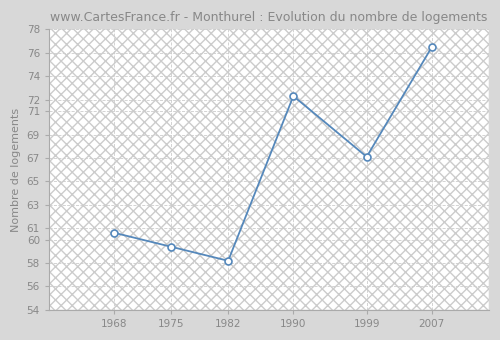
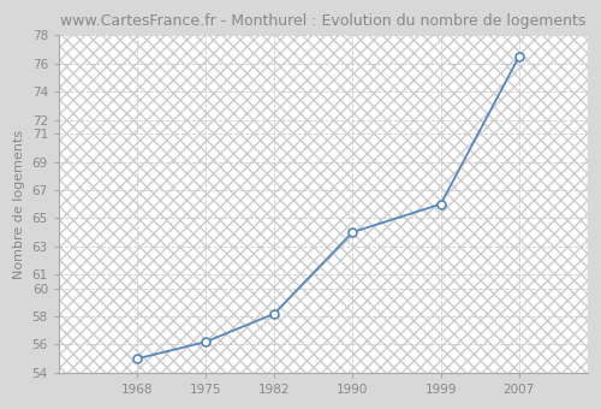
1968: 60.6 -> 55.0
1975: 59.4 -> 56.2
1990: 72.3 -> 64.0
1999: 67.1 -> 66.0
